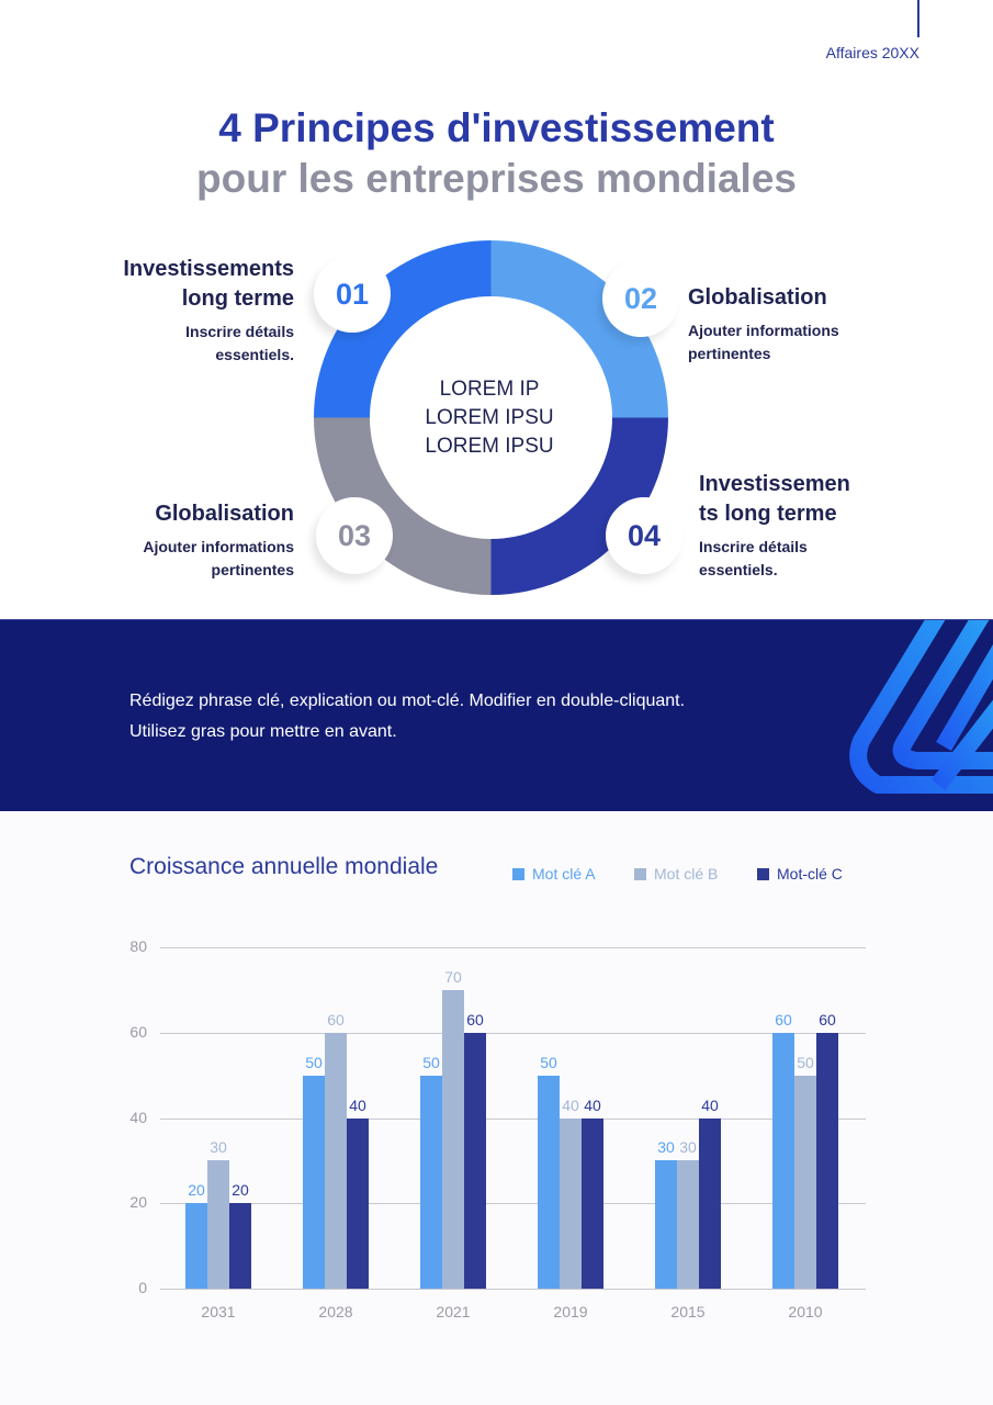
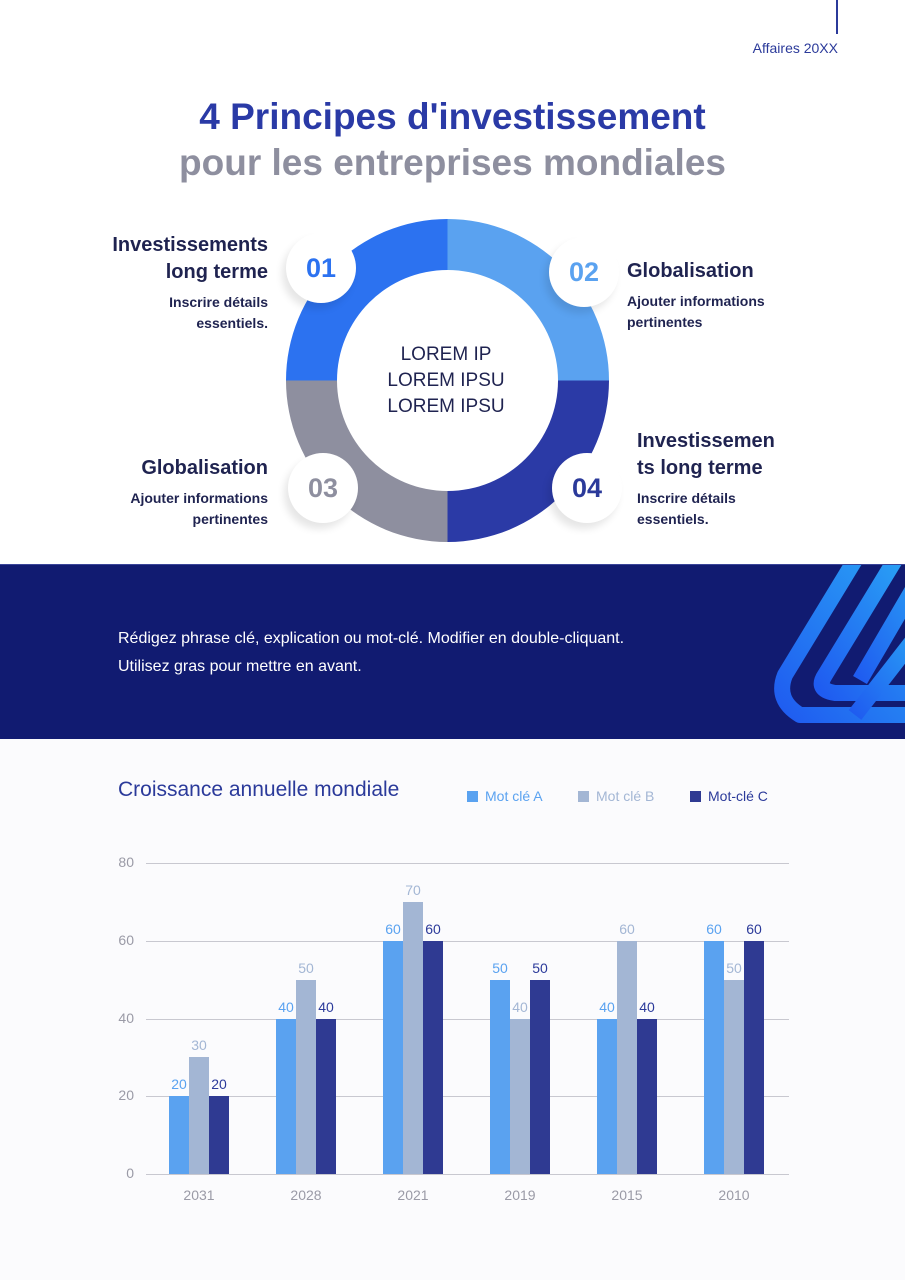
Mot clé A/2028: 50 -> 40
Mot clé B/2028: 60 -> 50
Mot clé A/2021: 50 -> 60
Mot-clé C/2019: 40 -> 50
Mot clé A/2015: 30 -> 40
Mot clé B/2015: 30 -> 60
